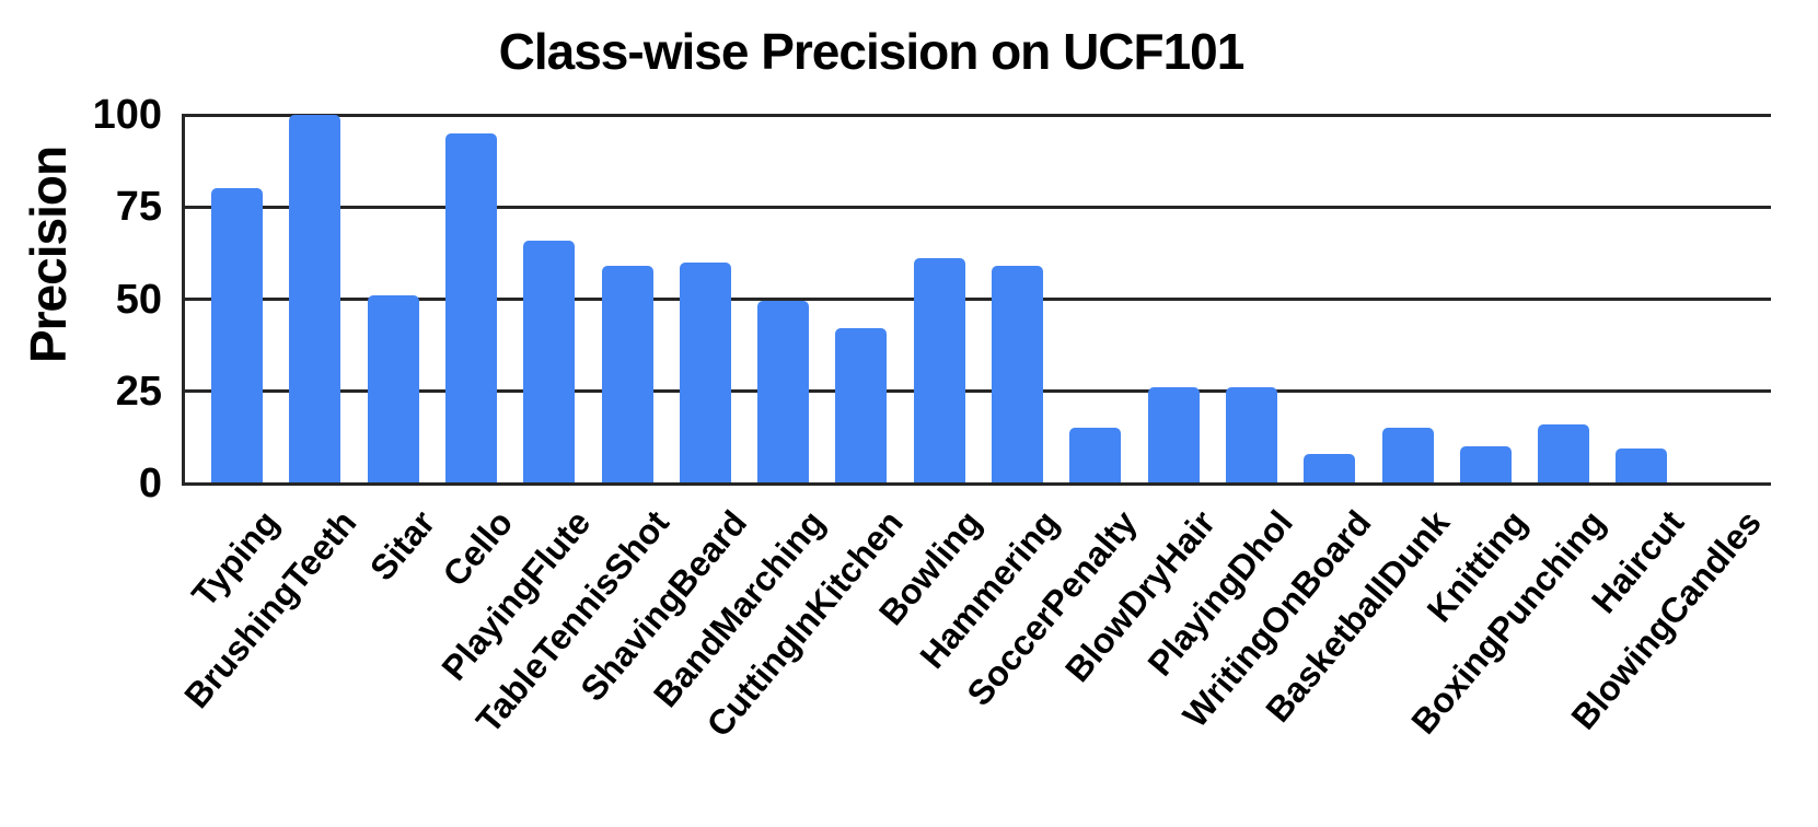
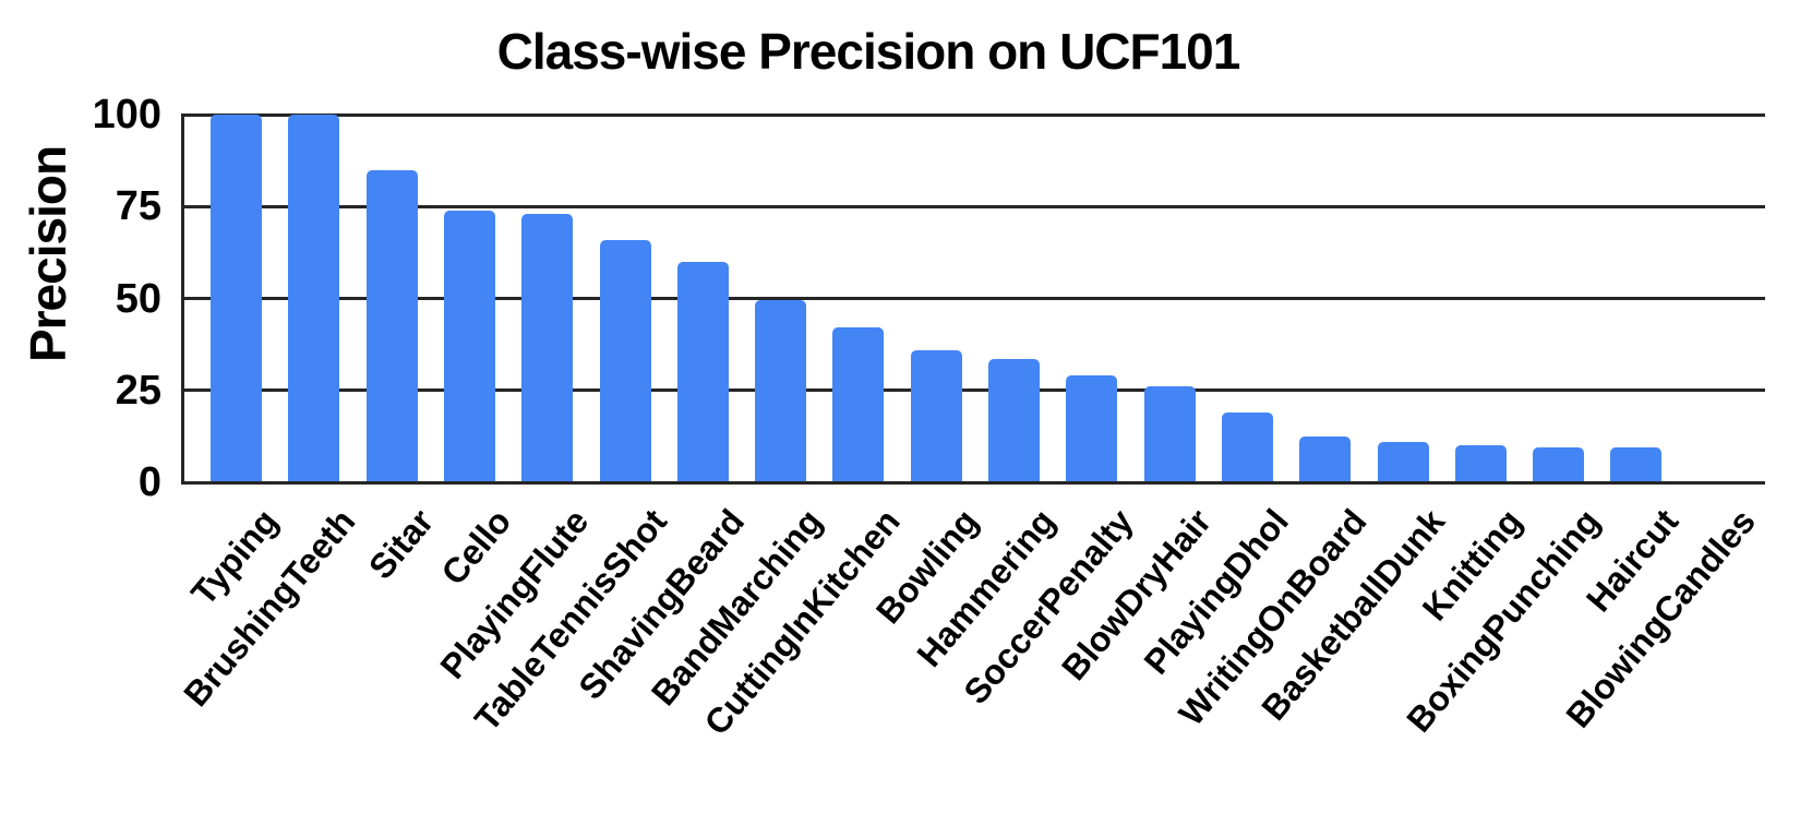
Typing: 80 -> 100
Sitar: 51 -> 85
Cello: 95 -> 74
PlayingFlute: 66 -> 73
TableTennisShot: 59 -> 66
Bowling: 61 -> 36
Hammering: 59 -> 34
SoccerPenalty: 15 -> 29
PlayingDhol: 26 -> 19
WritingOnBoard: 8 -> 12
BasketballDunk: 15 -> 11
BoxingPunching: 16 -> 10
